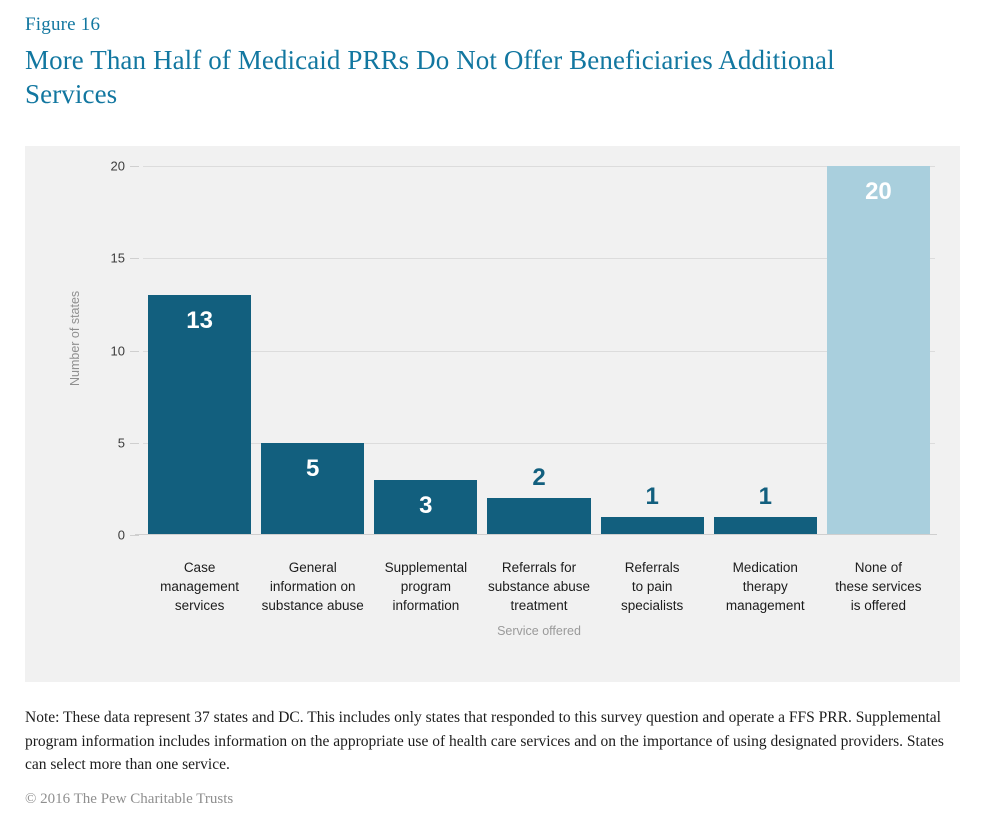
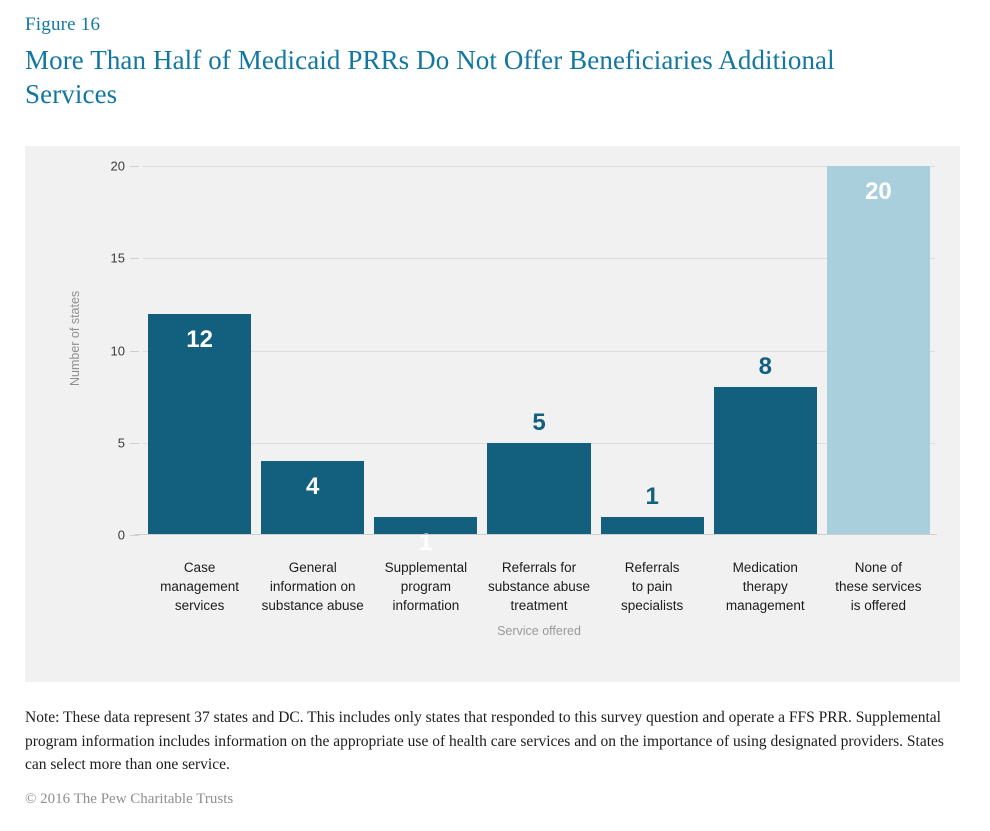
Case management services: 13 -> 12
General information on substance abuse: 5 -> 4
Supplemental program information: 3 -> 1
Referrals for substance abuse treatment: 2 -> 5
Medication therapy management: 1 -> 8
